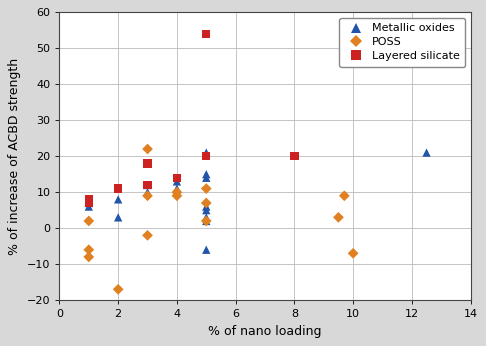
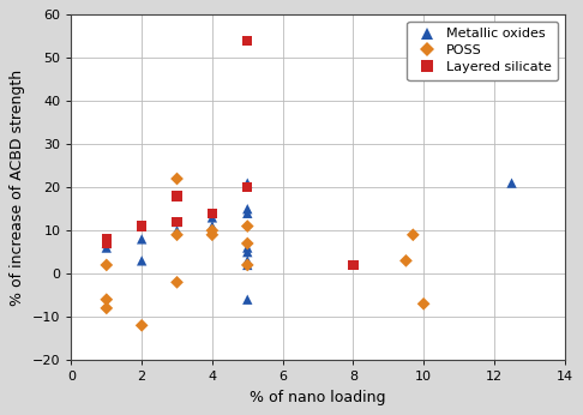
POSS/2: -17 -> -12
Layered silicate/8: 20 -> 2
